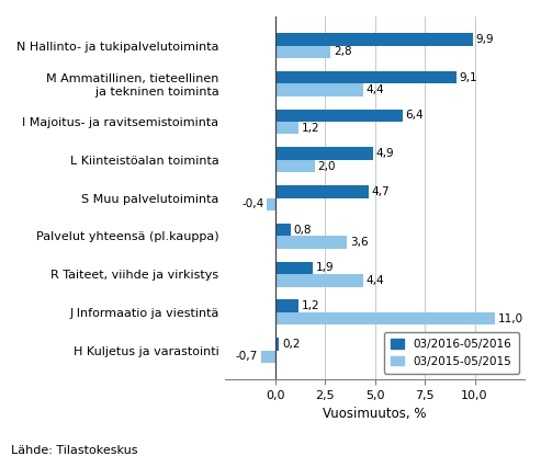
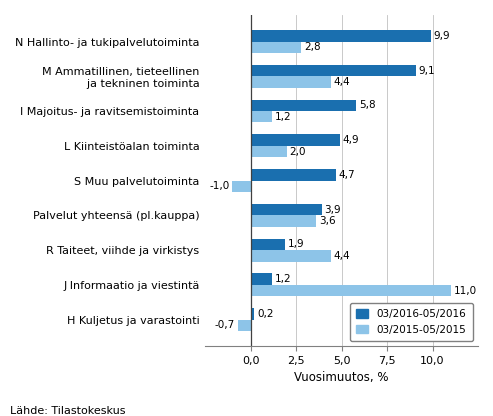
03/2016-05/2016/I Majoitus- ja ravitsemistoiminta: 6,4 -> 5,8
03/2015-05/2015/S Muu palvelutoiminta: -0,4 -> -1,0
03/2016-05/2016/Palvelut yhteensä (pl.kauppa): 0,8 -> 3,9
